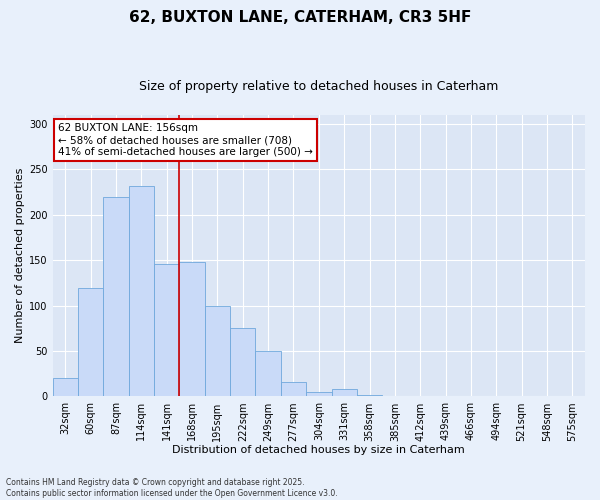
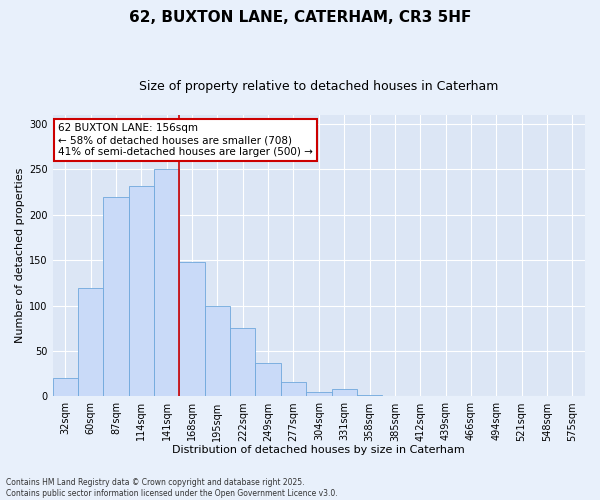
141sqm: 146 -> 250
249sqm: 50 -> 37
